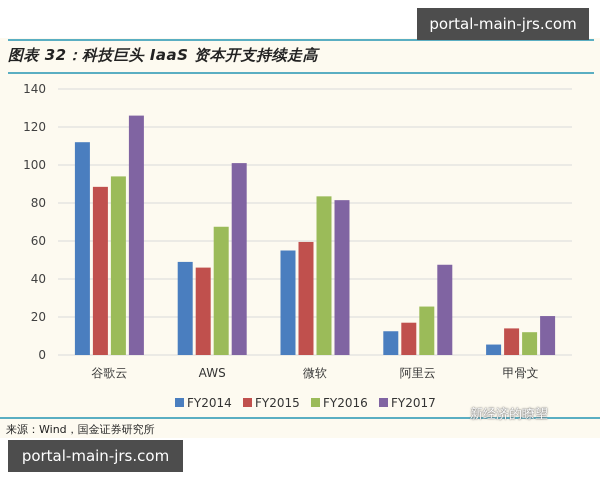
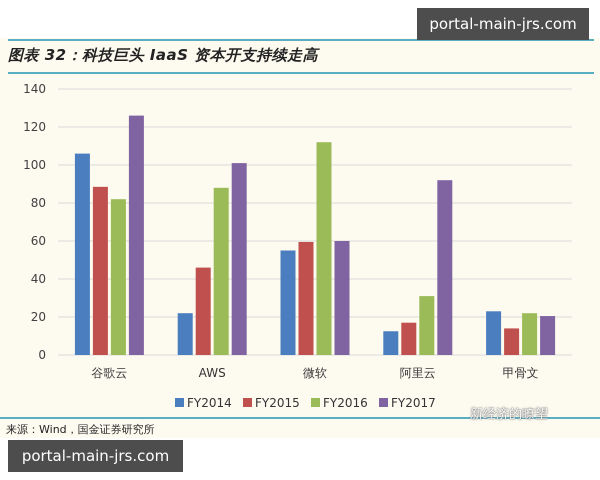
FY2014/谷歌云: 112 -> 106
FY2016/谷歌云: 94 -> 82
FY2014/AWS: 49 -> 22
FY2016/AWS: 68 -> 88
FY2016/微软: 84 -> 112
FY2017/微软: 82 -> 60
FY2016/阿里云: 26 -> 31
FY2017/阿里云: 48 -> 92
FY2014/甲骨文: 6 -> 23
FY2016/甲骨文: 12 -> 22
